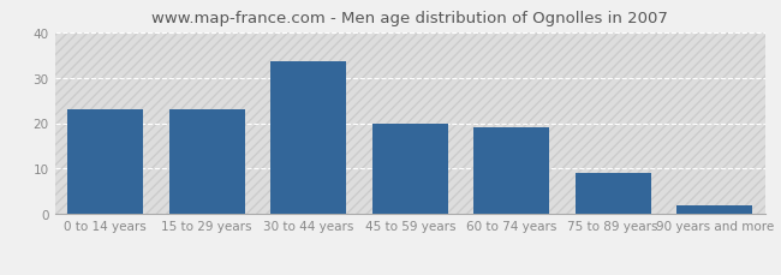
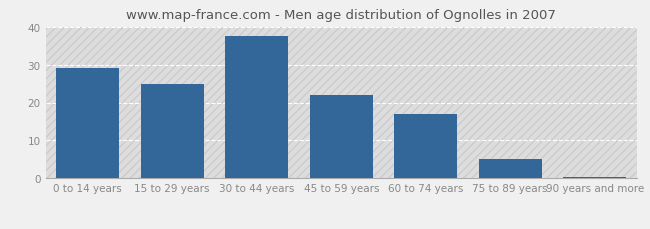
0 to 14 years: 23.0 -> 29.0
15 to 29 years: 23.0 -> 25.0
30 to 44 years: 33.5 -> 37.5
45 to 59 years: 20.0 -> 22.0
60 to 74 years: 19.0 -> 17.0
75 to 89 years: 9.0 -> 5.0
90 years and more: 2.0 -> 0.5
